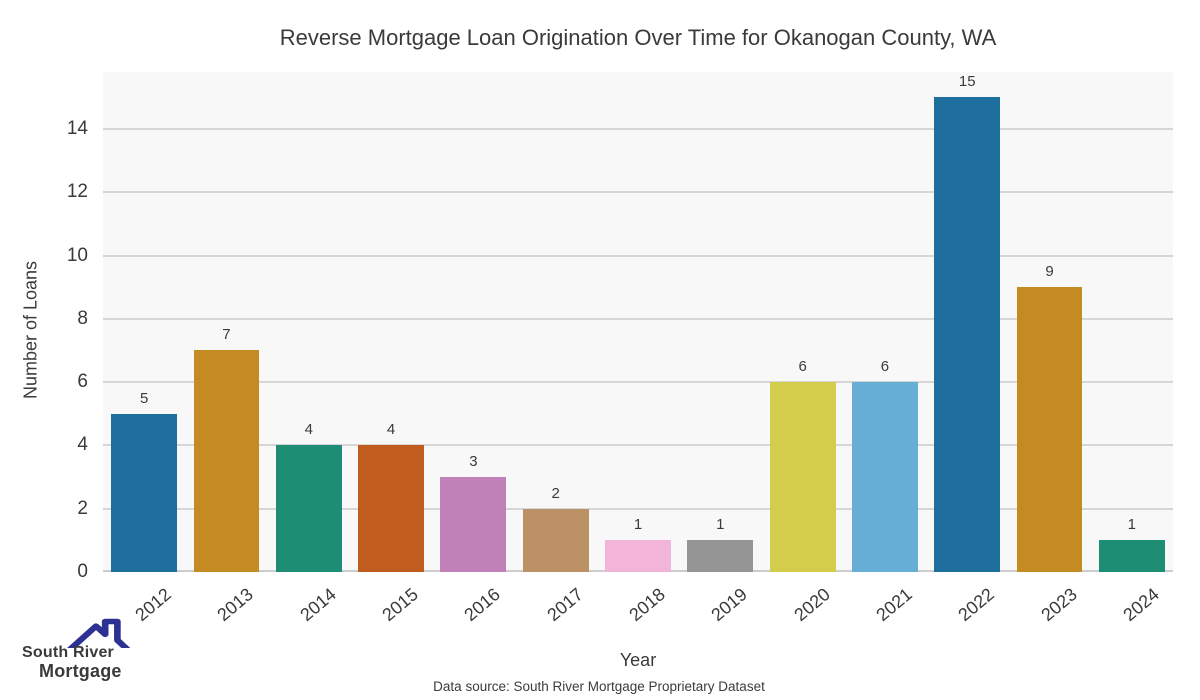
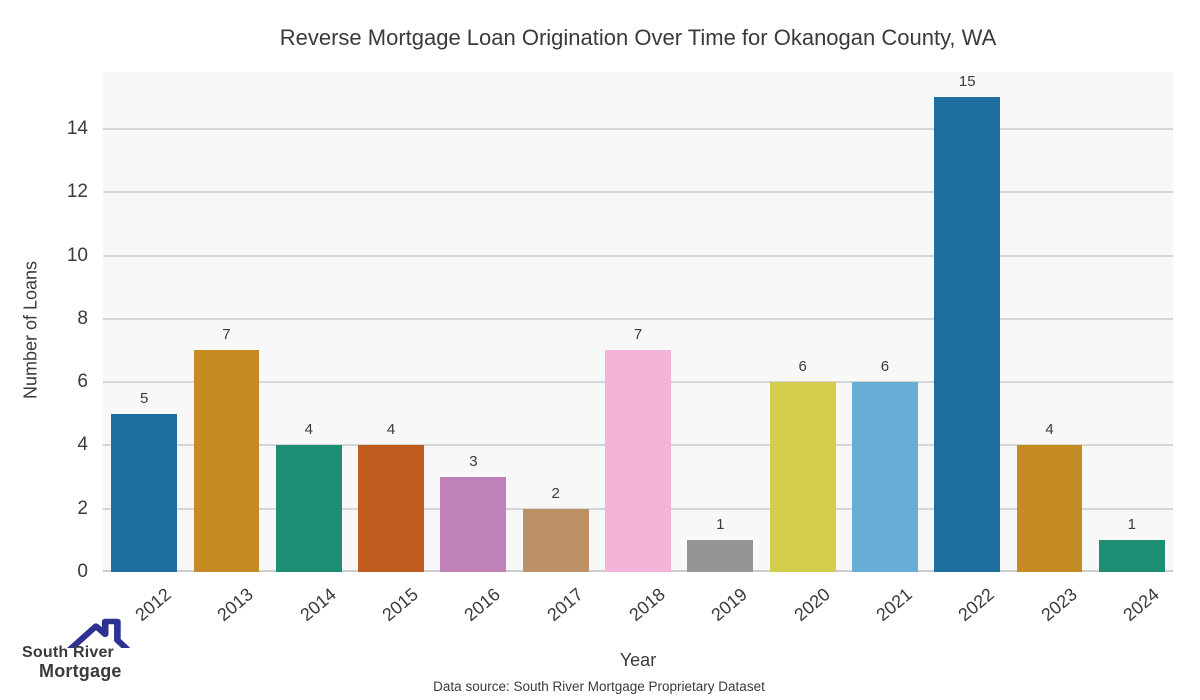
2018: 1 -> 7
2023: 9 -> 4
